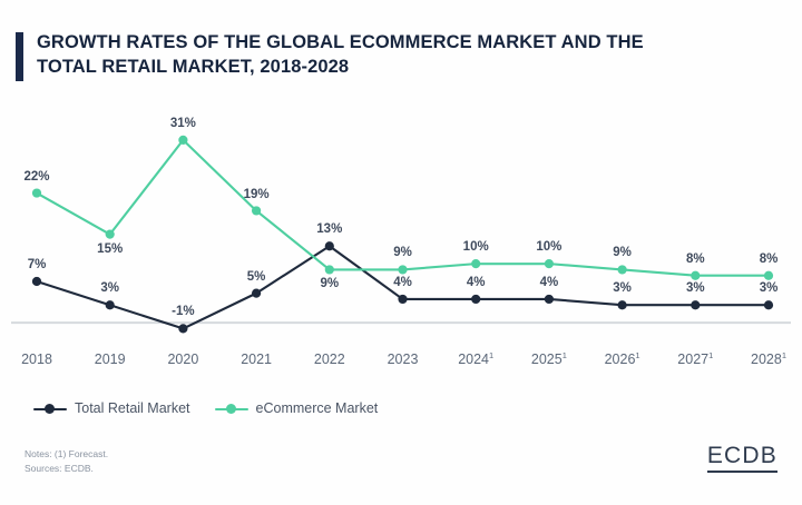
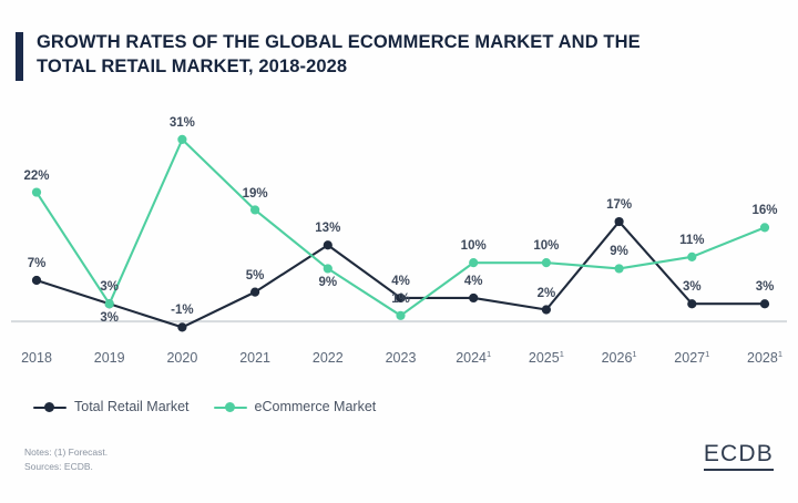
eCommerce Market/2019: 15% -> 3%
eCommerce Market/2023: 9% -> 1%
Total Retail Market/2025: 4% -> 2%
Total Retail Market/2026: 3% -> 17%
eCommerce Market/2027: 8% -> 11%
eCommerce Market/2028: 8% -> 16%
